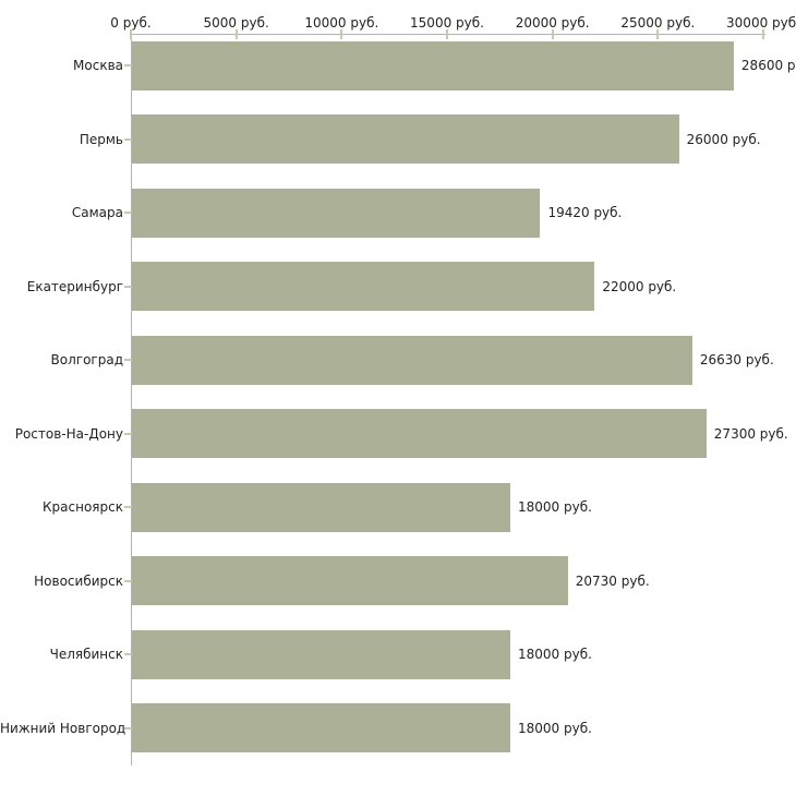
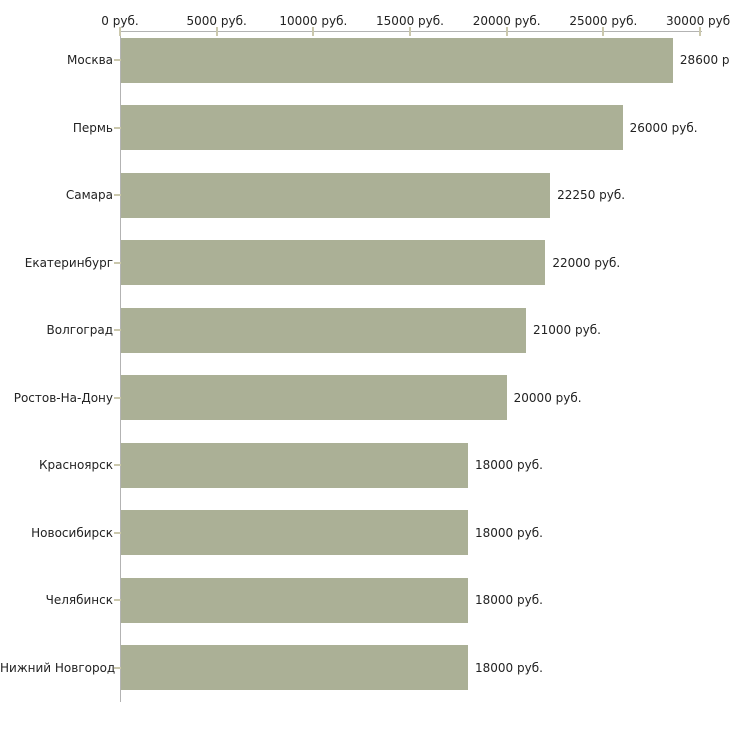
Самара: 19420 -> 22250
Волгоград: 26630 -> 21000
Ростов-На-Дону: 27300 -> 20000
Новосибирск: 20730 -> 18000
